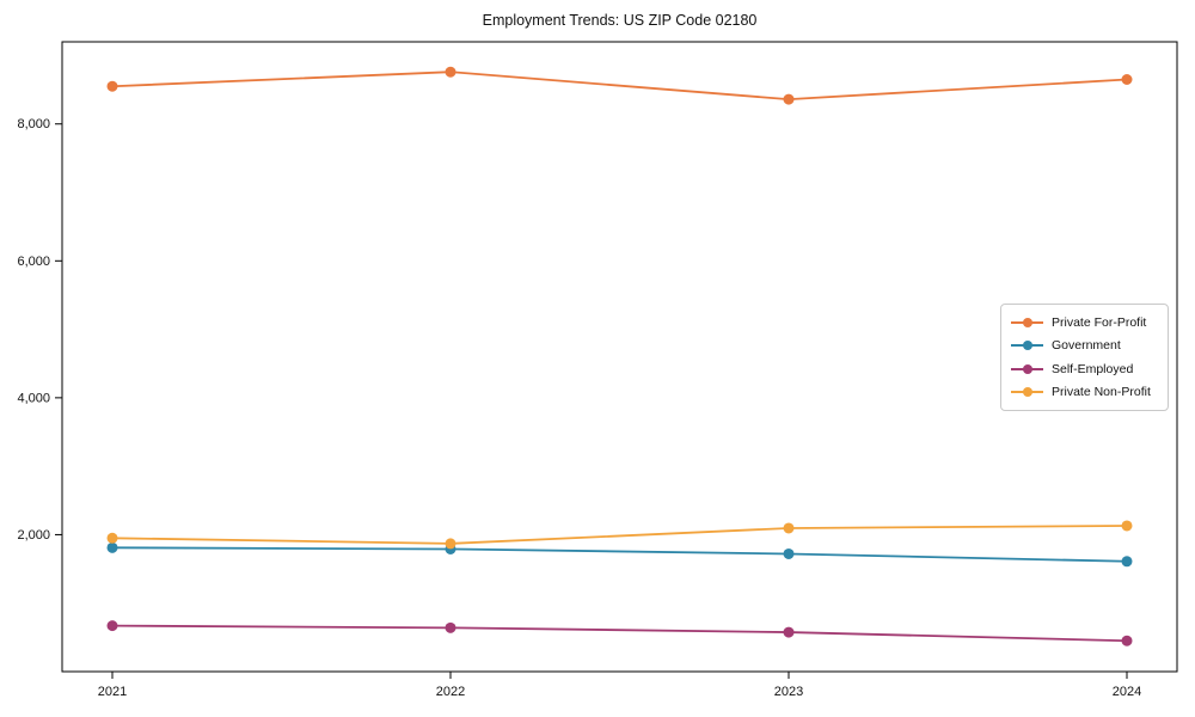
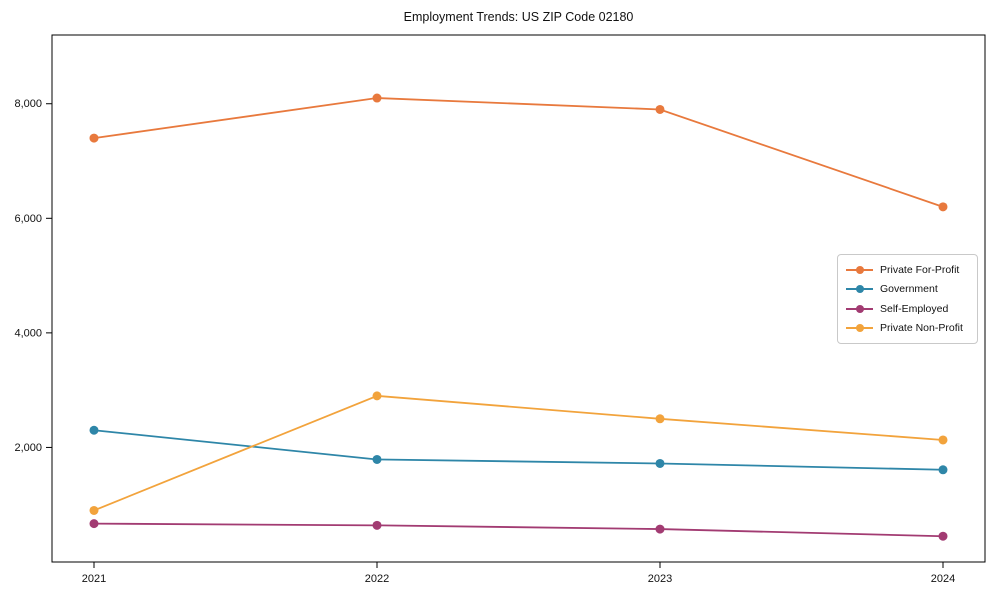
Private For-Profit/2021: 8600 -> 7400
Government/2021: 1800 -> 2300
Private Non-Profit/2021: 2000 -> 900
Private For-Profit/2022: 8800 -> 8100
Private Non-Profit/2022: 1900 -> 2900
Private For-Profit/2023: 8400 -> 7900
Private Non-Profit/2023: 2100 -> 2500
Private For-Profit/2024: 8600 -> 6200
